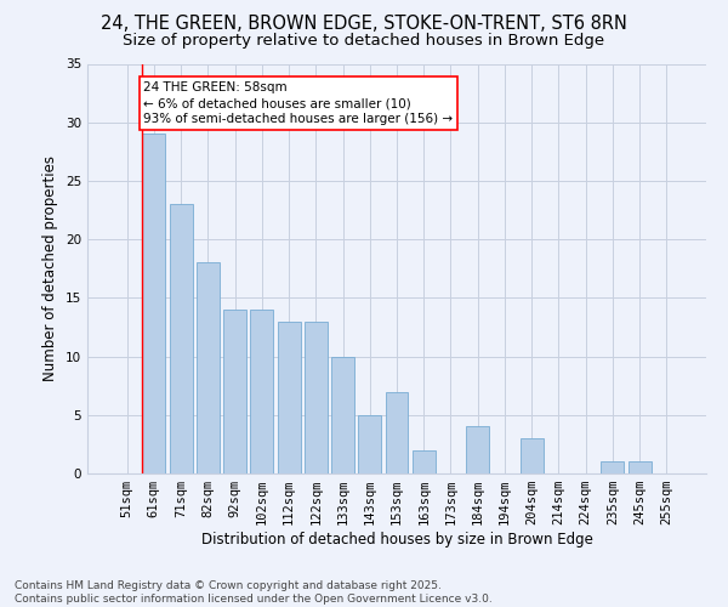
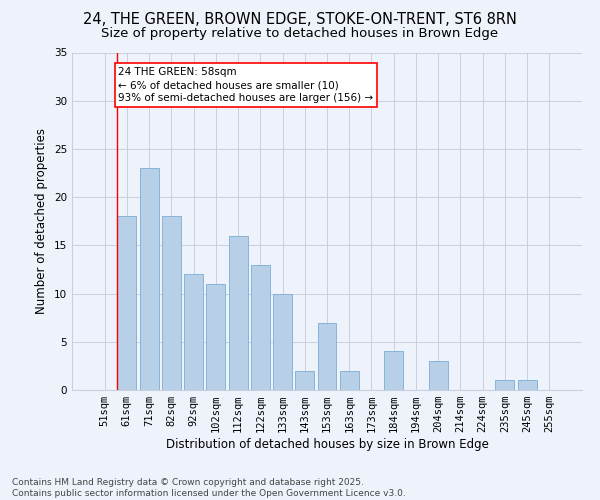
61sqm: 29 -> 18
92sqm: 14 -> 12
102sqm: 14 -> 11
112sqm: 13 -> 16
143sqm: 5 -> 2
